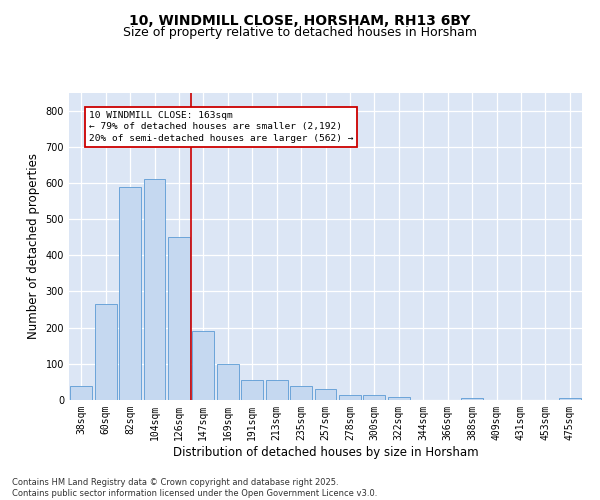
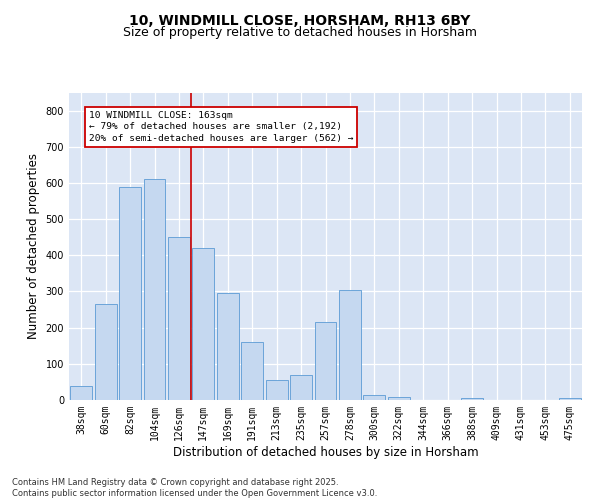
147sqm: 190 -> 420
169sqm: 100 -> 295
191sqm: 55 -> 160
235sqm: 40 -> 70
257sqm: 30 -> 215
278sqm: 15 -> 305
